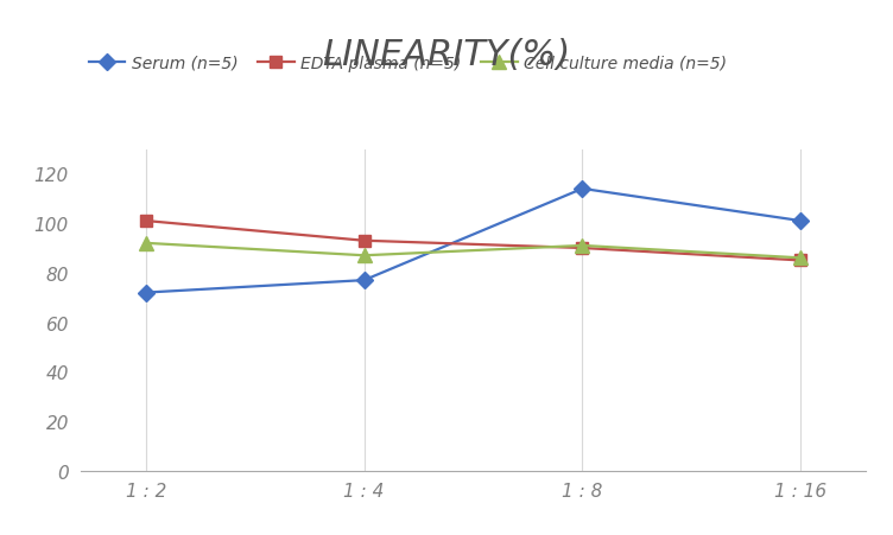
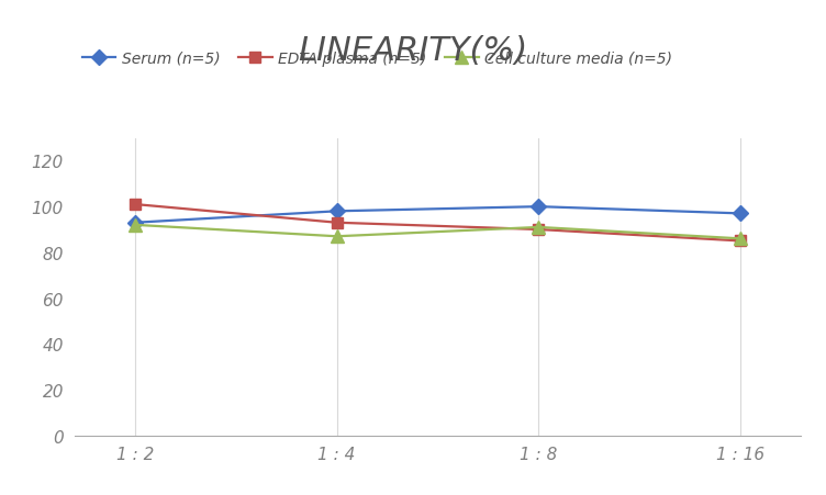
Serum (n=5)/1 : 2: 72 -> 93
Serum (n=5)/1 : 4: 77 -> 98
Serum (n=5)/1 : 8: 114 -> 100
Serum (n=5)/1 : 16: 101 -> 97
